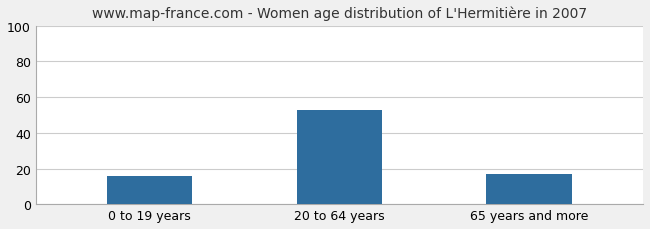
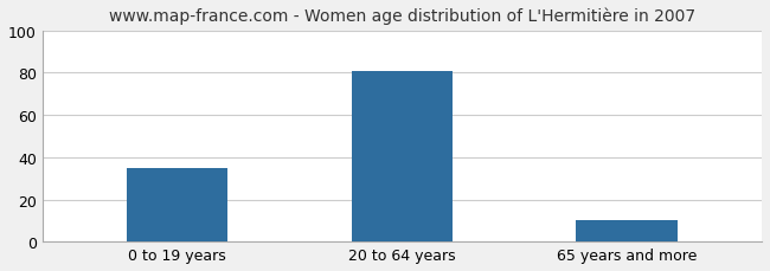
0 to 19 years: 16 -> 35
20 to 64 years: 53 -> 81
65 years and more: 17 -> 10
